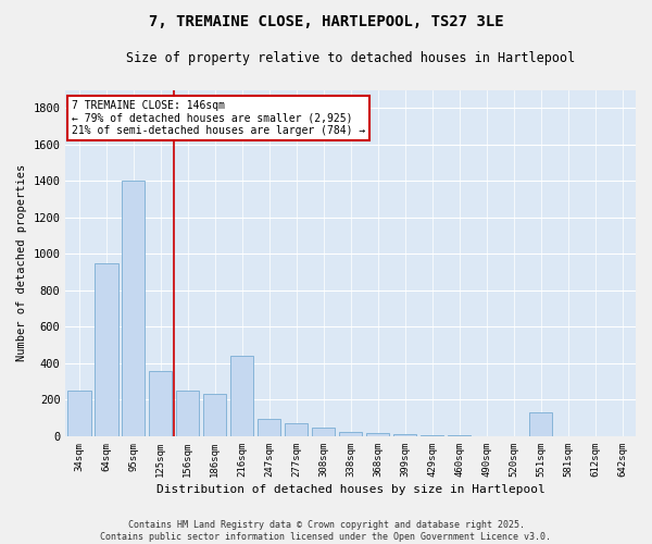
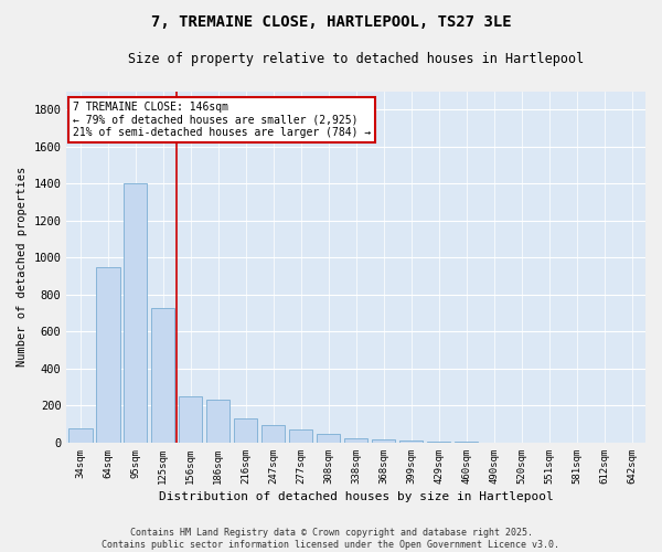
34sqm: 250 -> 80
125sqm: 360 -> 730
216sqm: 440 -> 130
551sqm: 130 -> 0
